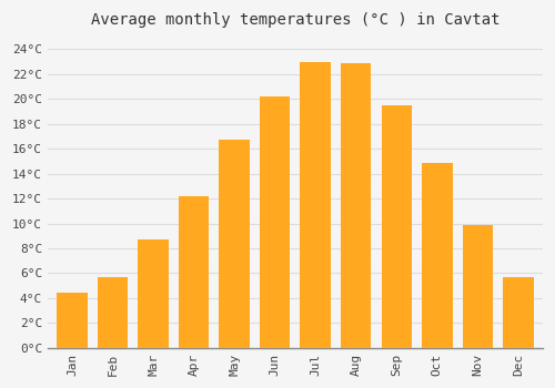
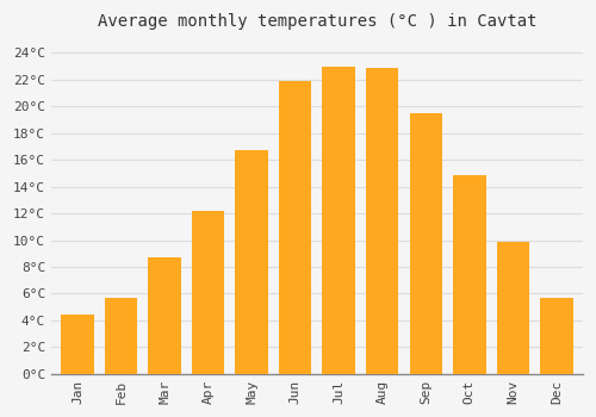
Jun: 20.2°C -> 21.9°C
